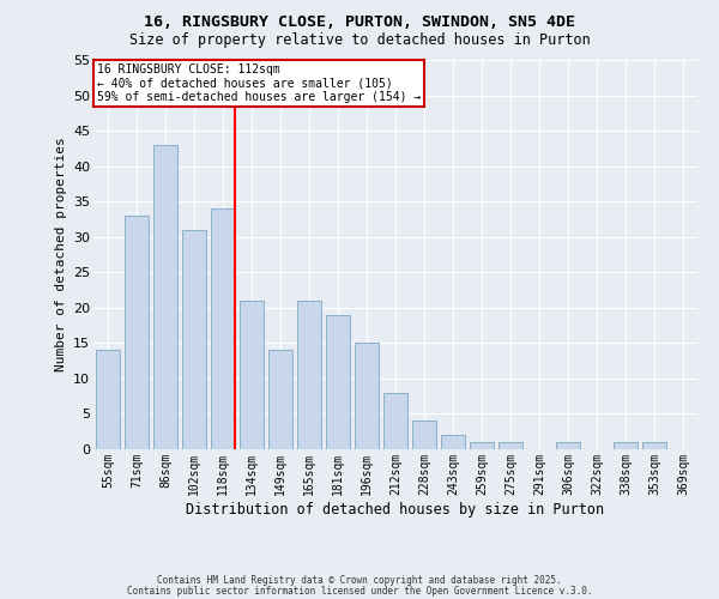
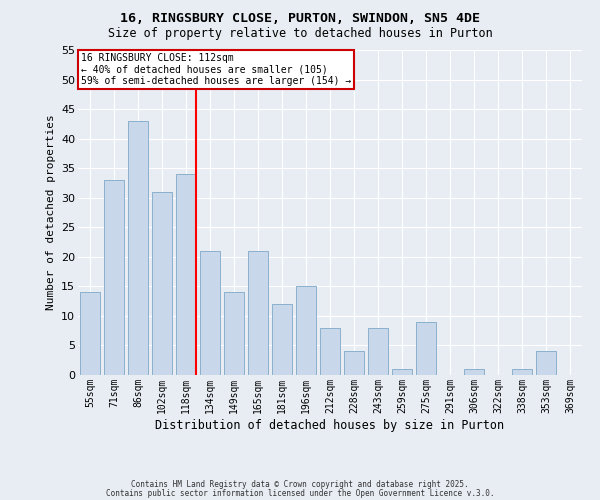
181sqm: 19 -> 12
243sqm: 2 -> 8
275sqm: 1 -> 9
353sqm: 1 -> 4
